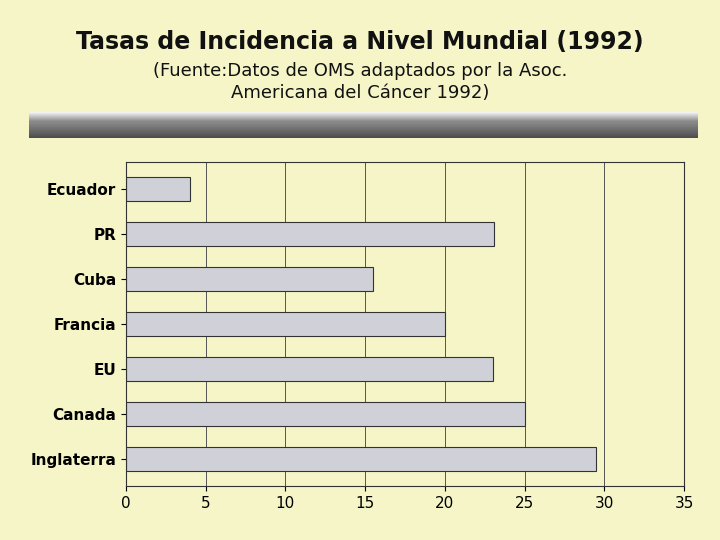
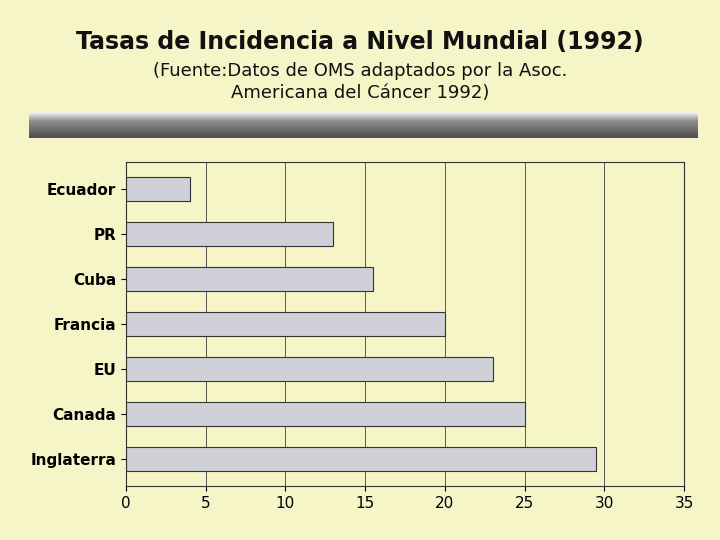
PR: 23.1 -> 13.0
